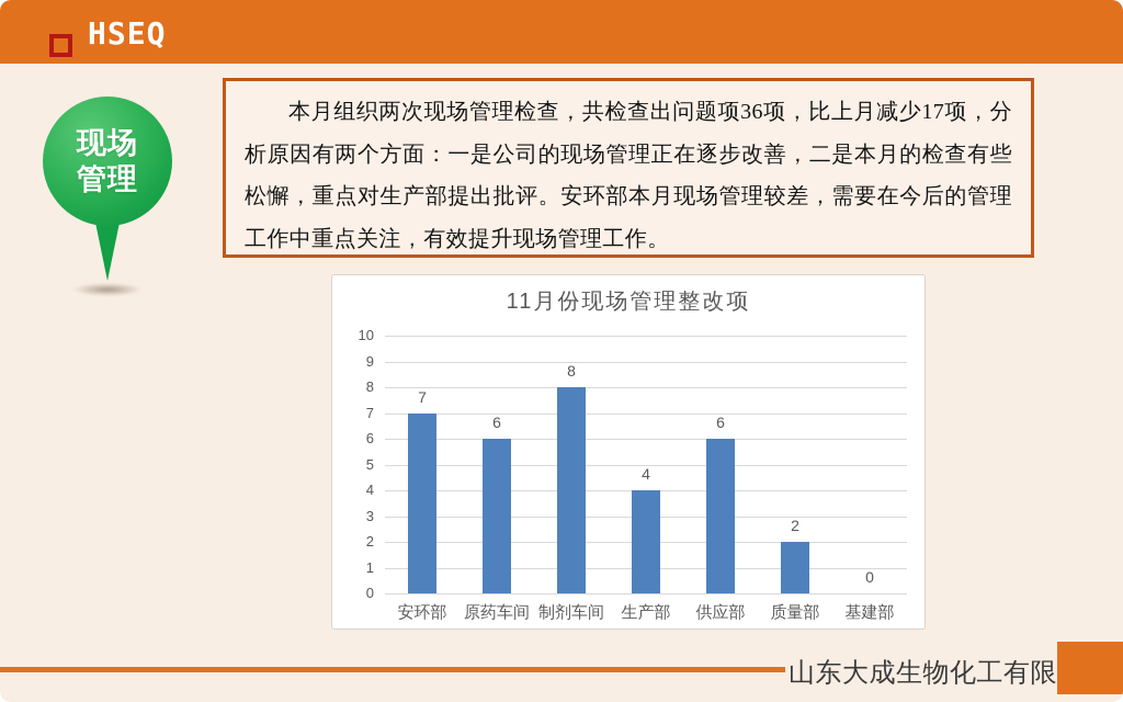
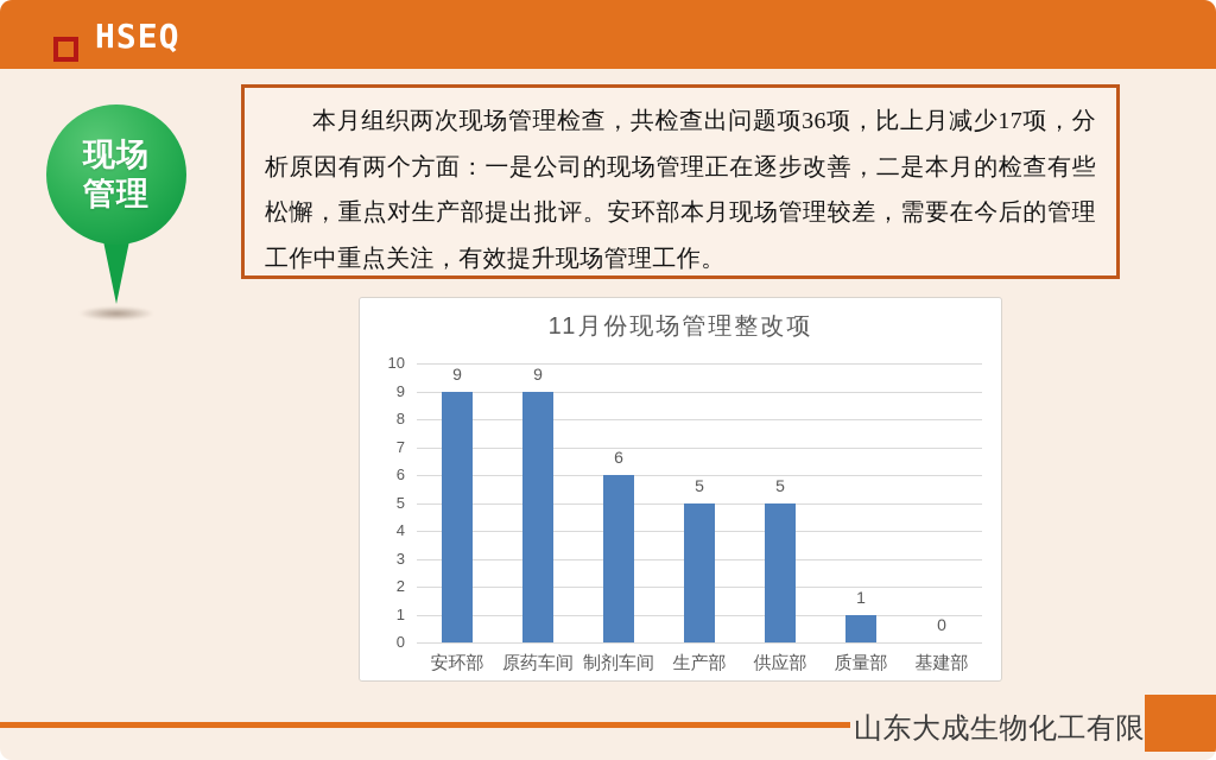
安环部: 7 -> 9
原药车间: 6 -> 9
制剂车间: 8 -> 6
生产部: 4 -> 5
供应部: 6 -> 5
质量部: 2 -> 1
